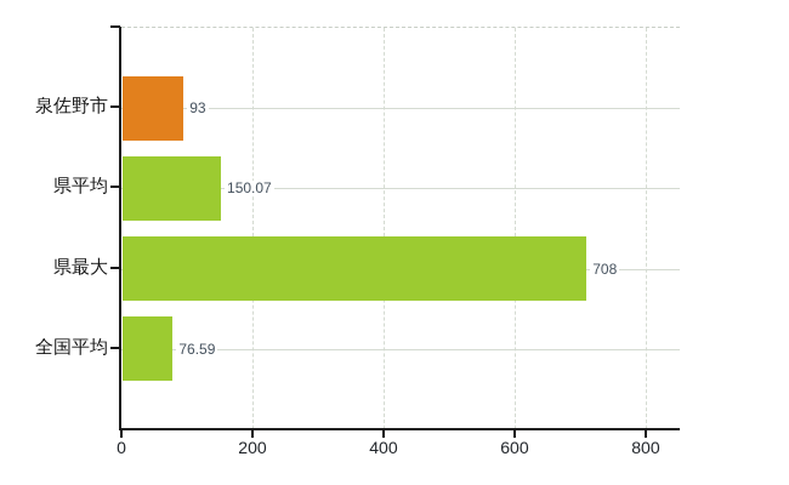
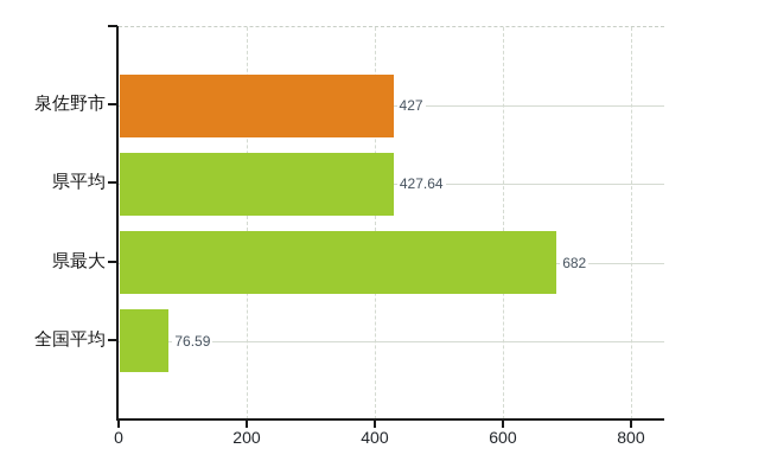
泉佐野市: 93 -> 427
県平均: 150.07 -> 427.64
県最大: 708 -> 682
